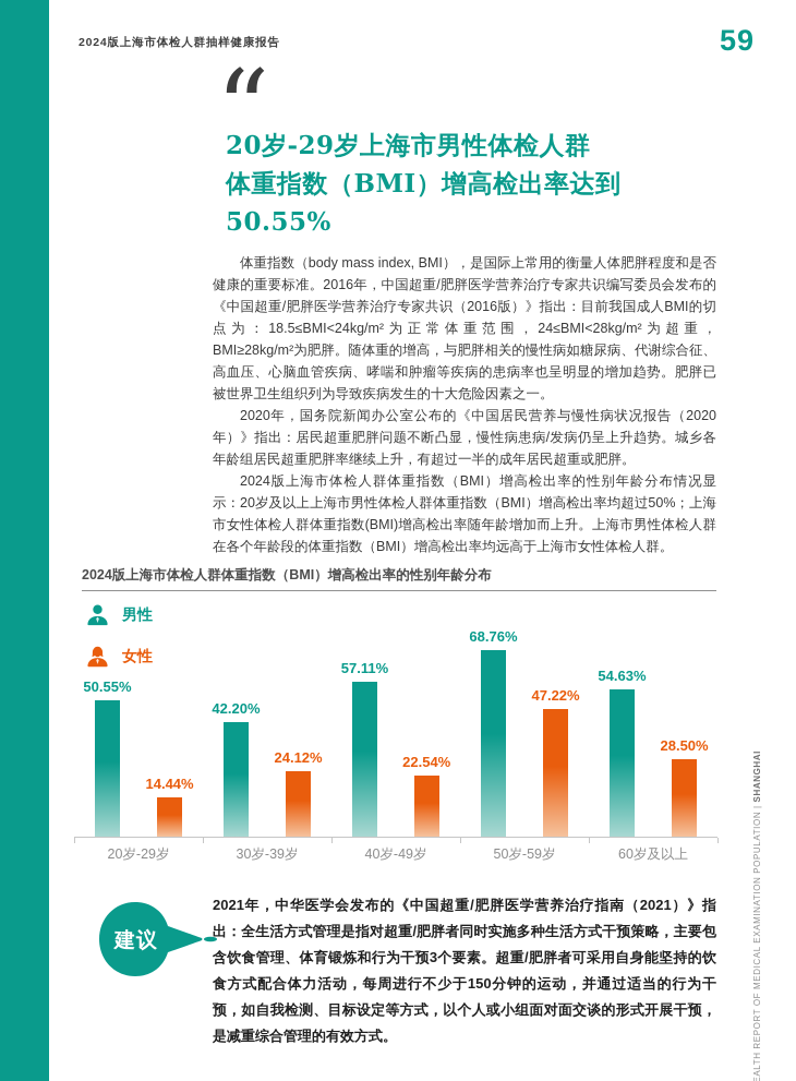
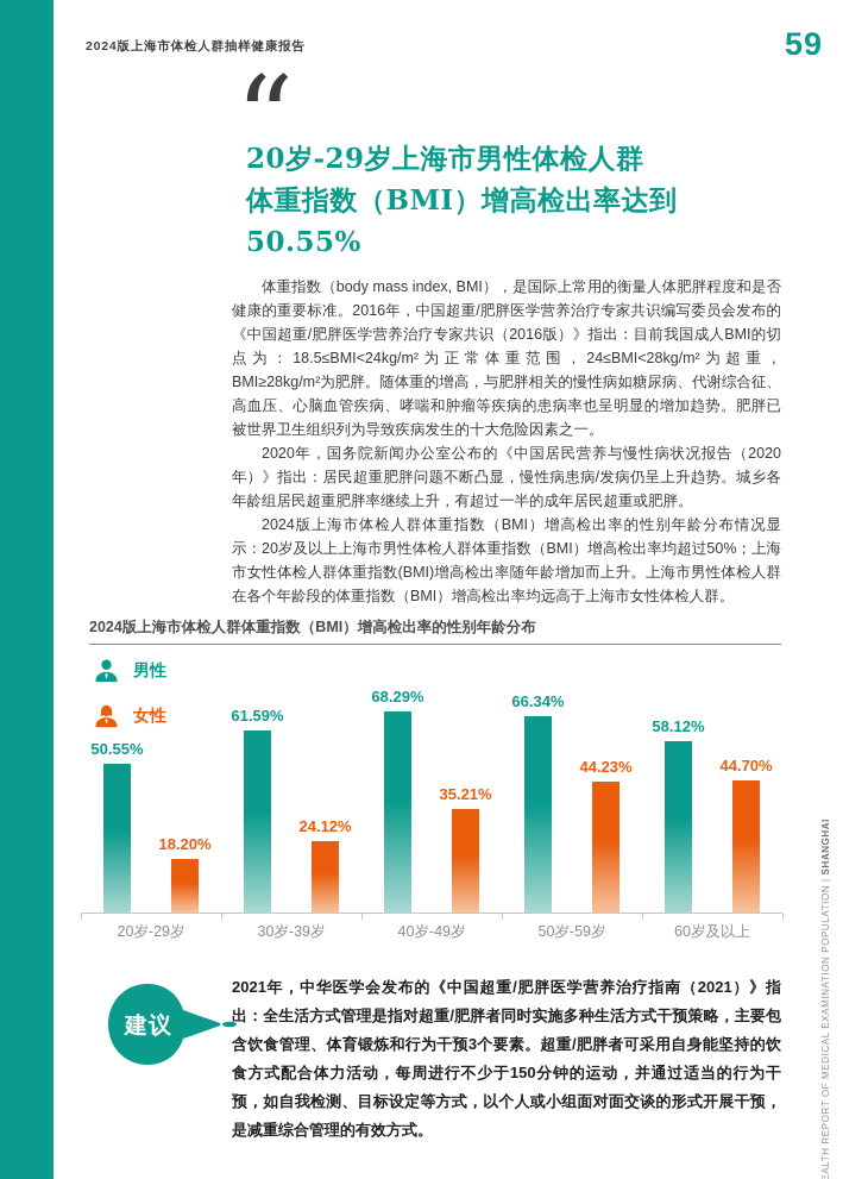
女性/20岁-29岁: 14.44% -> 18.20%
男性/30岁-39岁: 42.20% -> 61.59%
男性/40岁-49岁: 57.11% -> 68.29%
女性/40岁-49岁: 22.54% -> 35.21%
男性/50岁-59岁: 68.76% -> 66.34%
女性/50岁-59岁: 47.22% -> 44.23%
男性/60岁及以上: 54.63% -> 58.12%
女性/60岁及以上: 28.50% -> 44.70%
